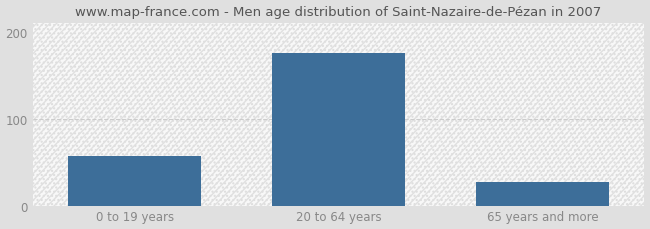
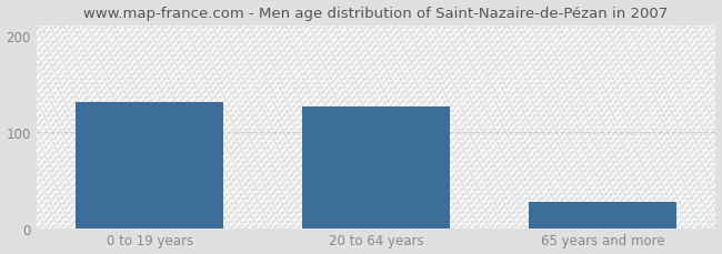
0 to 19 years: 57 -> 130
20 to 64 years: 175 -> 126
